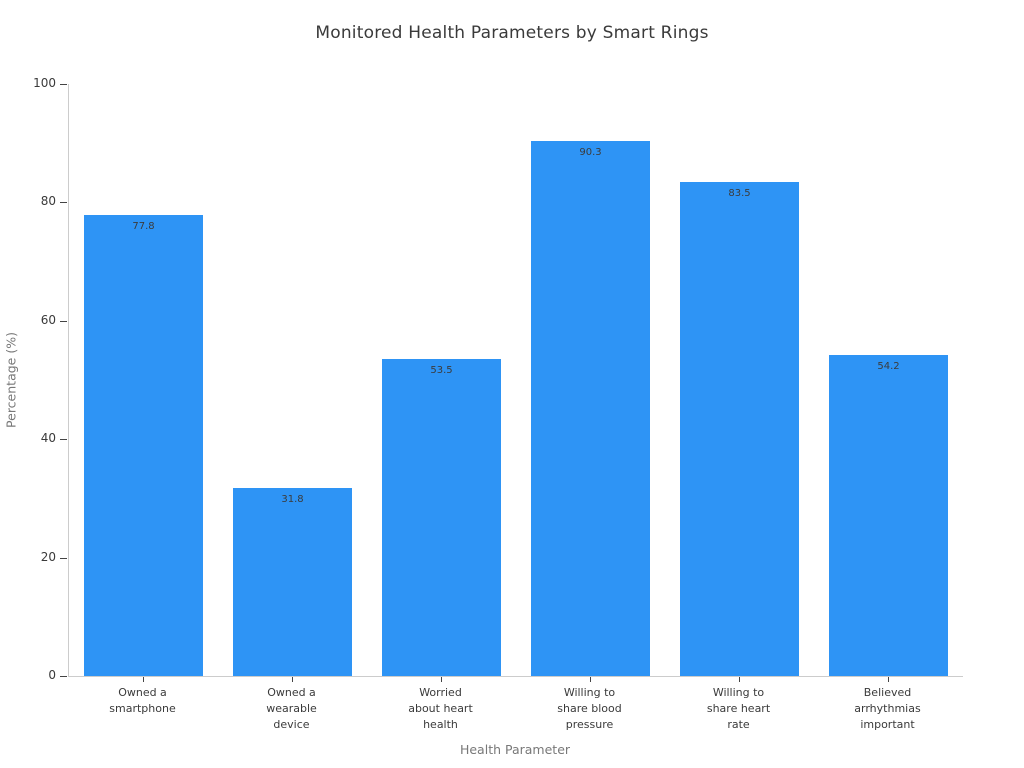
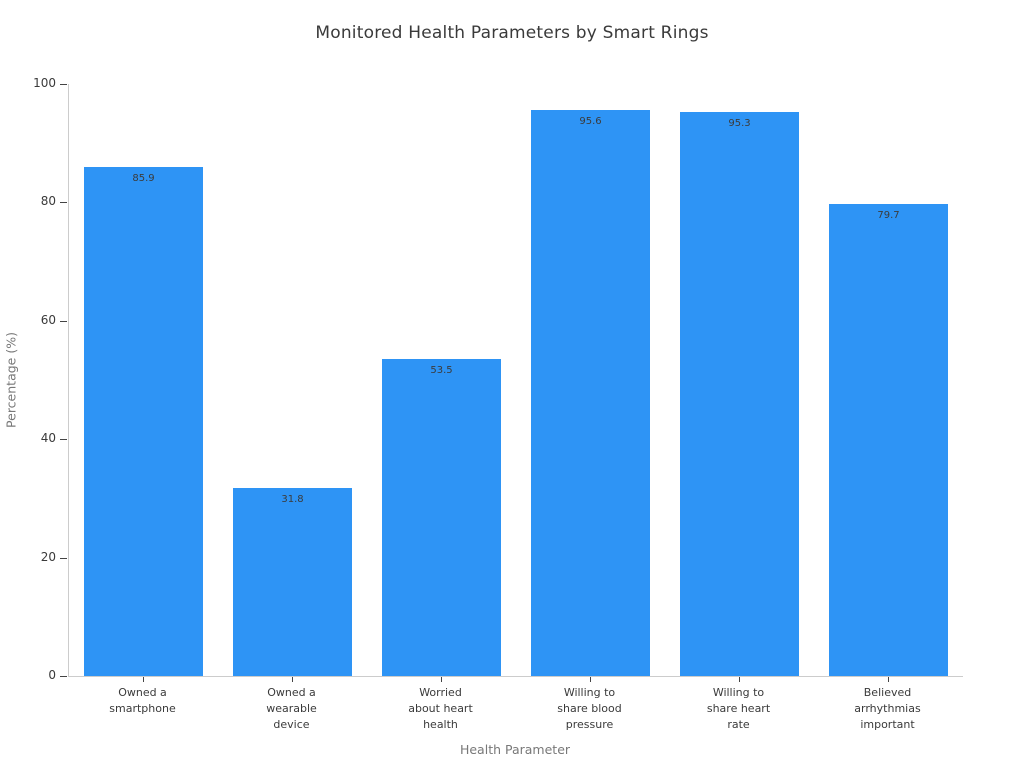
Owned a smartphone: 77.8 -> 85.9
Willing to share blood pressure: 90.3 -> 95.6
Willing to share heart rate: 83.5 -> 95.3
Believed arrhythmias important: 54.2 -> 79.7
